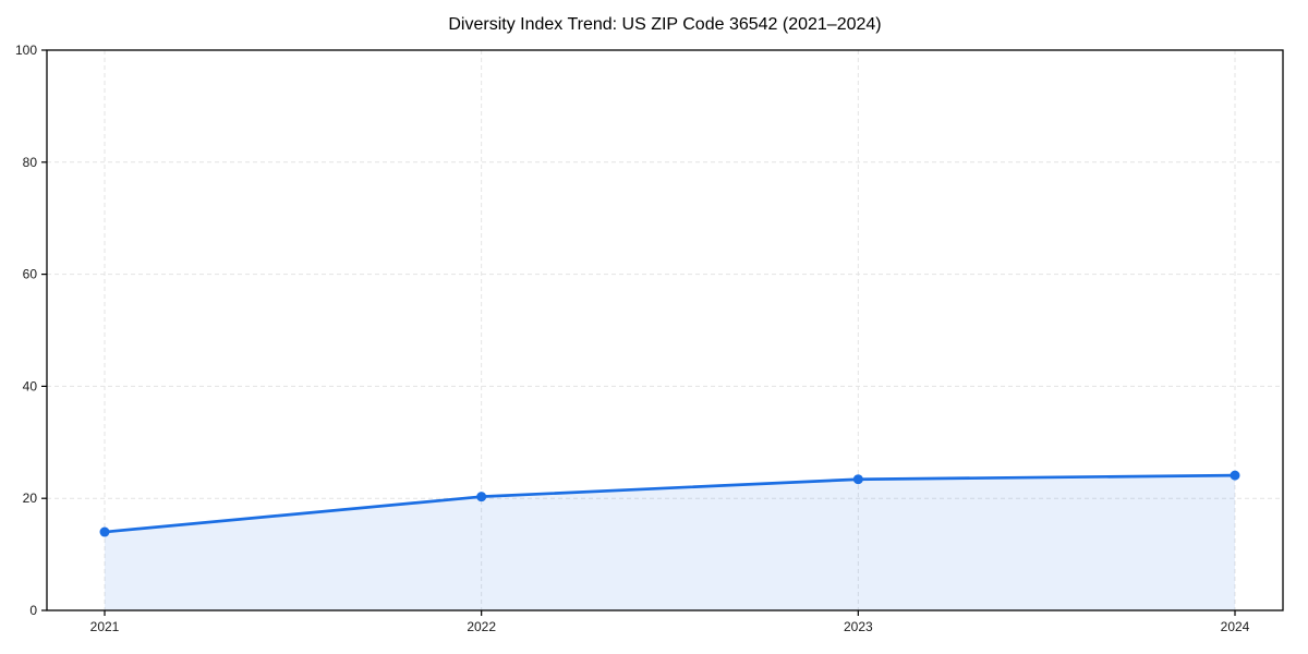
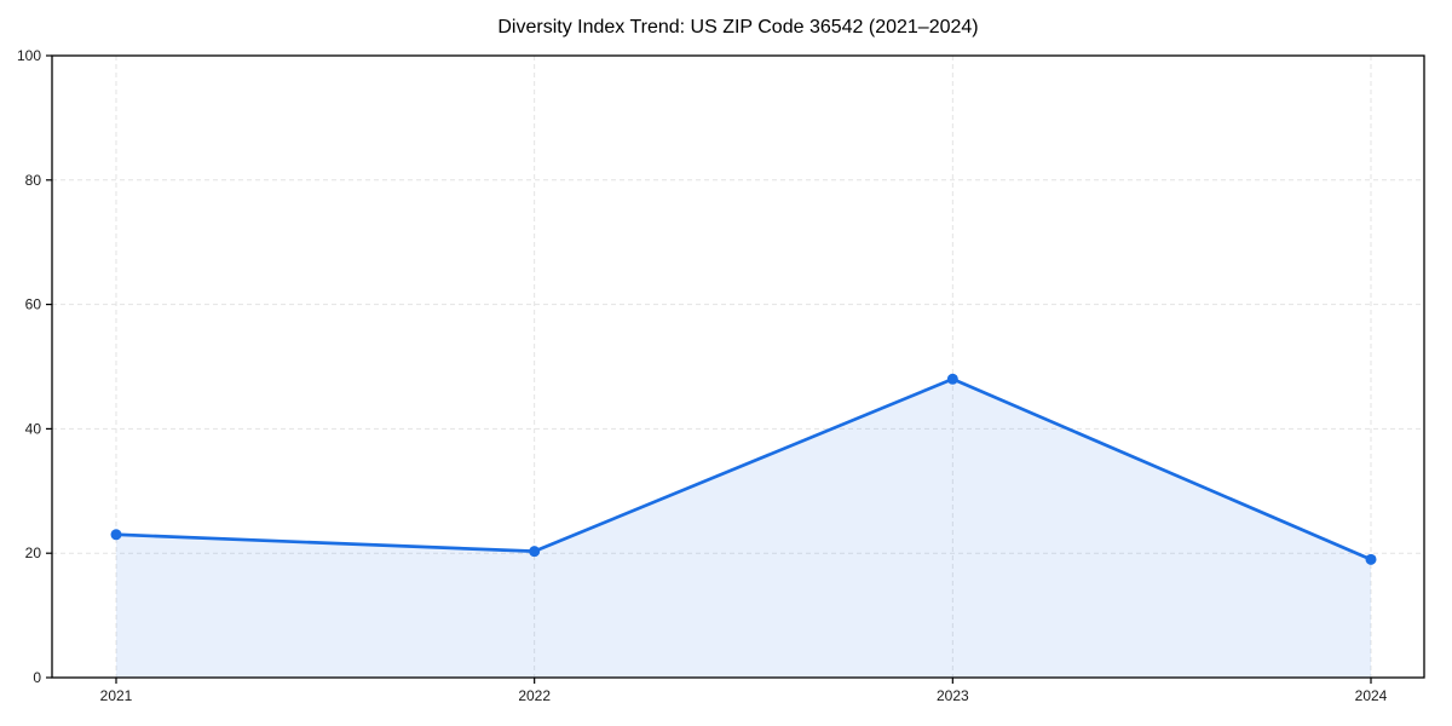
2021: 14 -> 23
2023: 23 -> 48
2024: 24 -> 19
